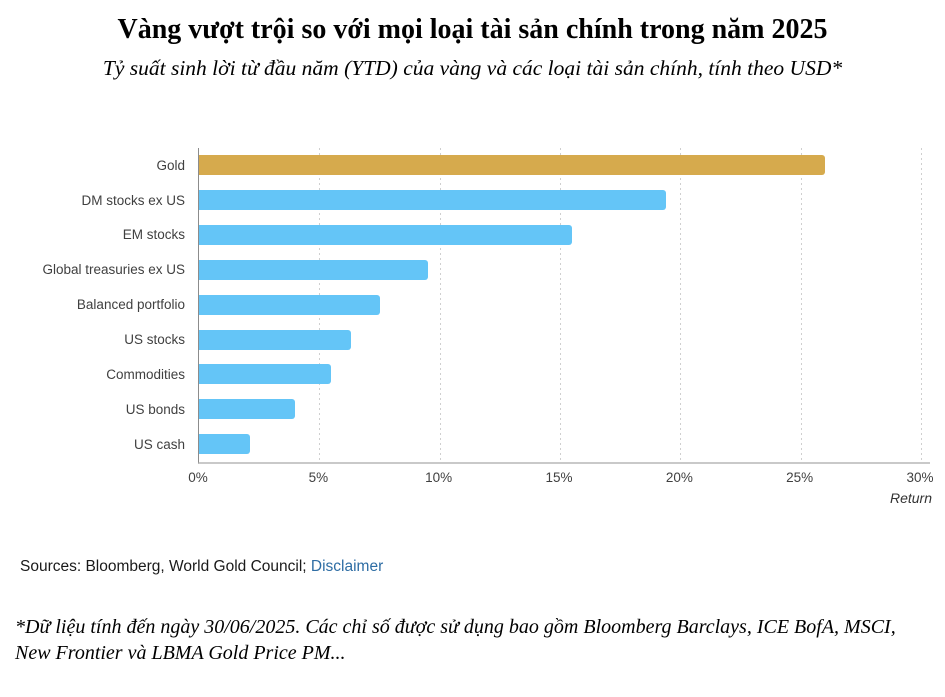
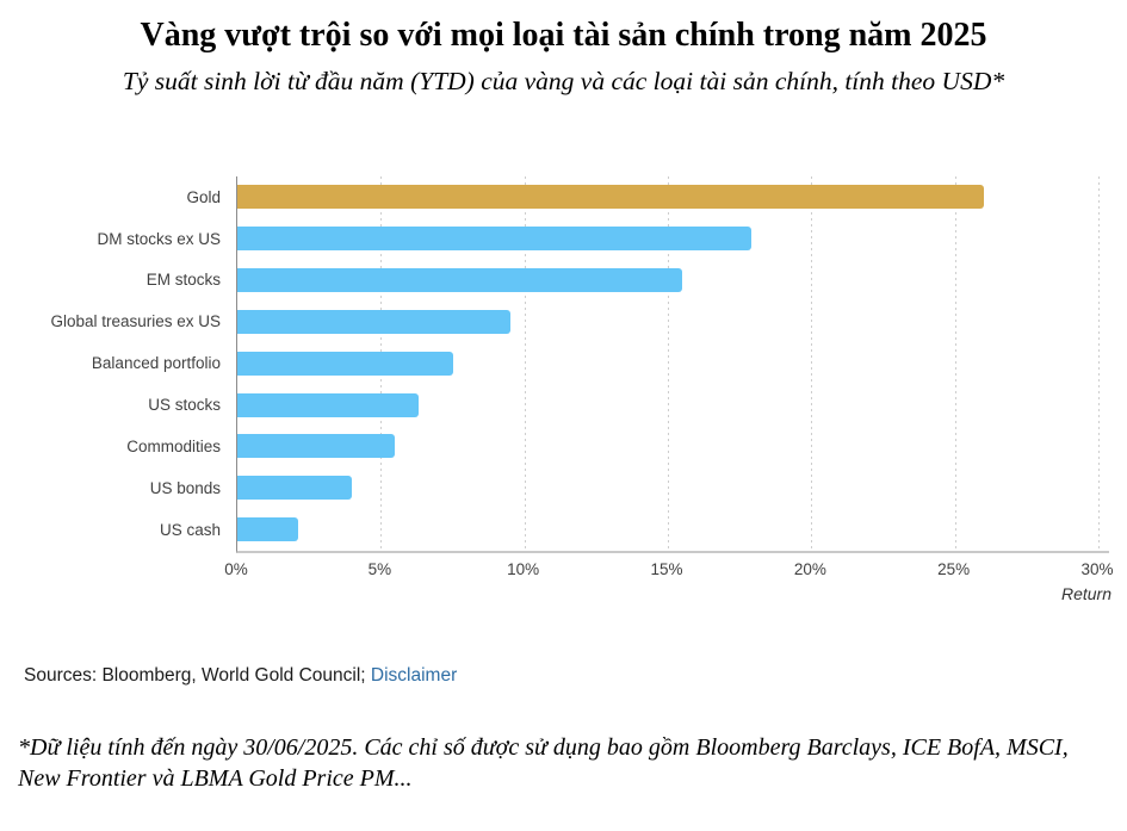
DM stocks ex US: 19.4% -> 17.9%
